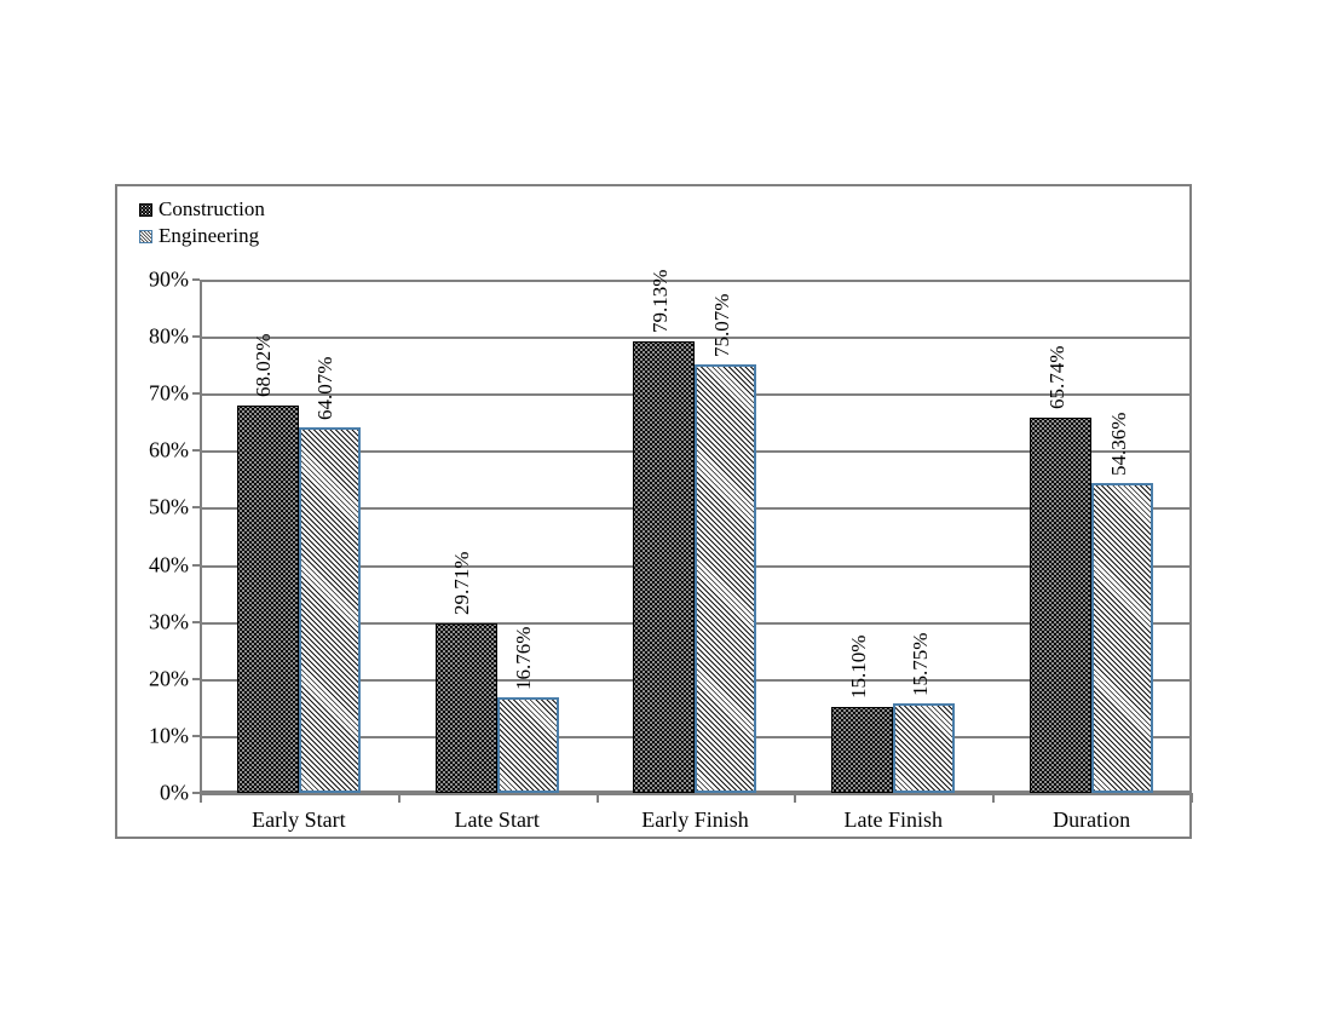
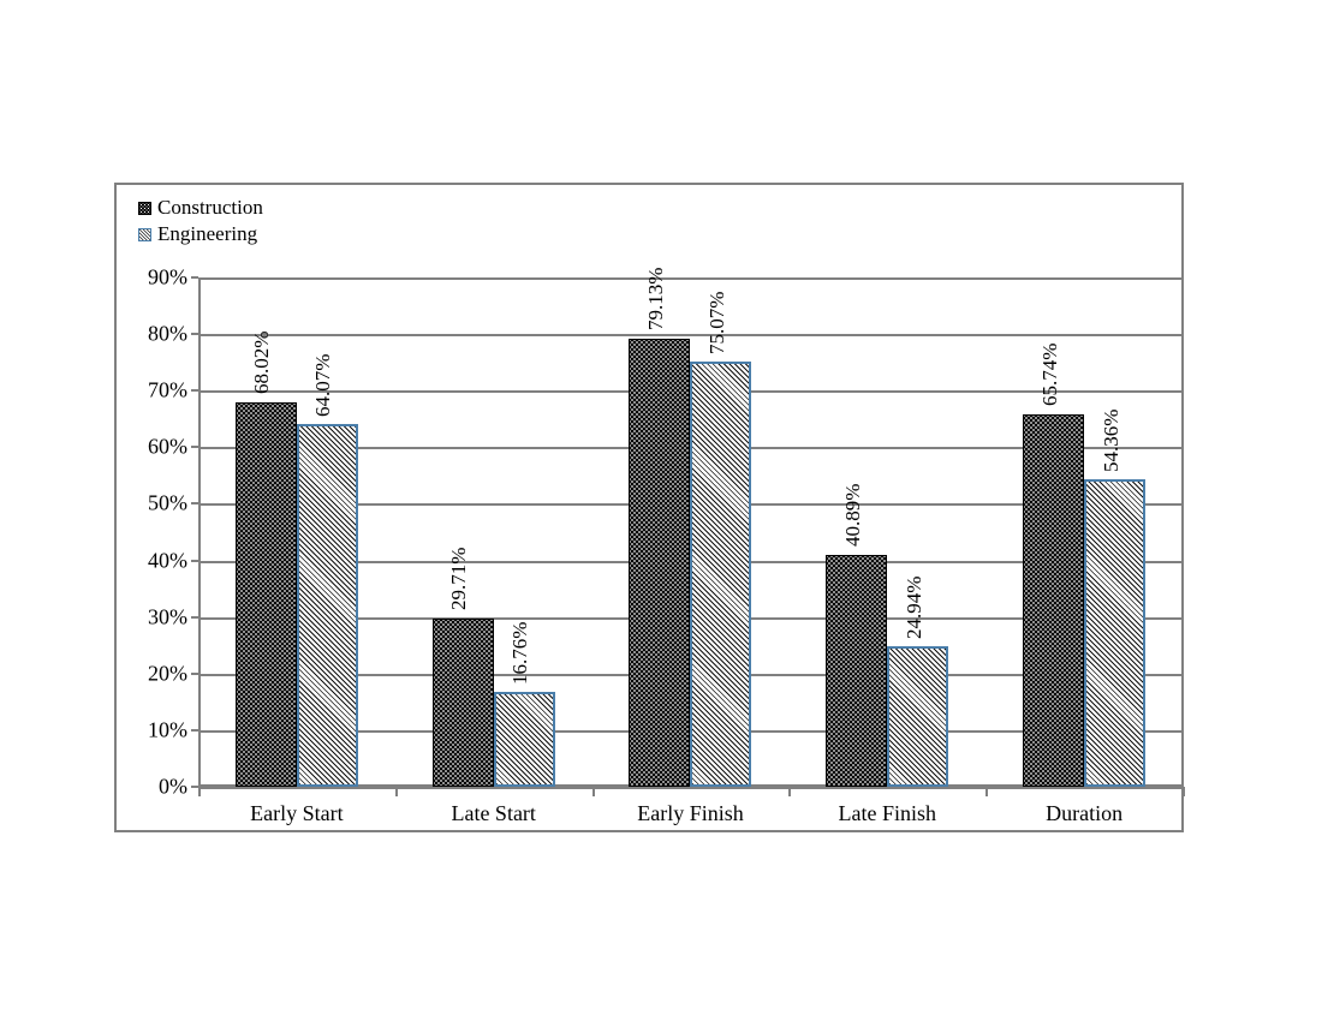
Construction/Late Finish: 15.10% -> 40.89%
Engineering/Late Finish: 15.75% -> 24.94%
